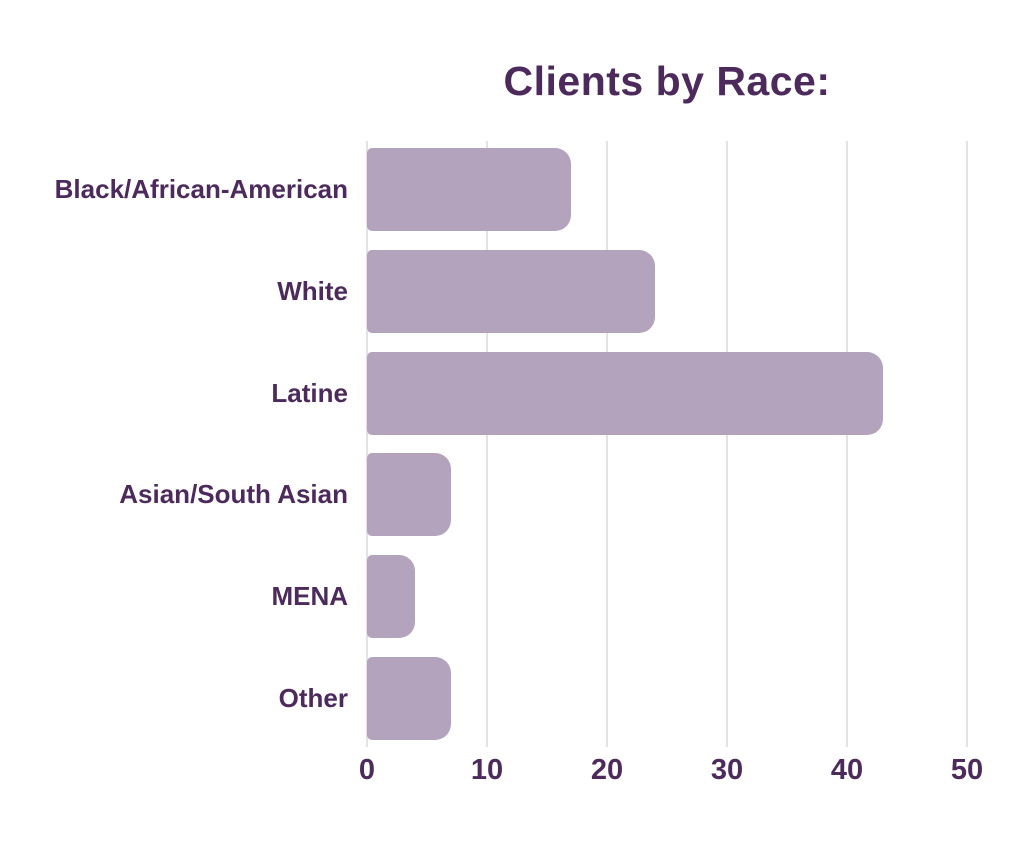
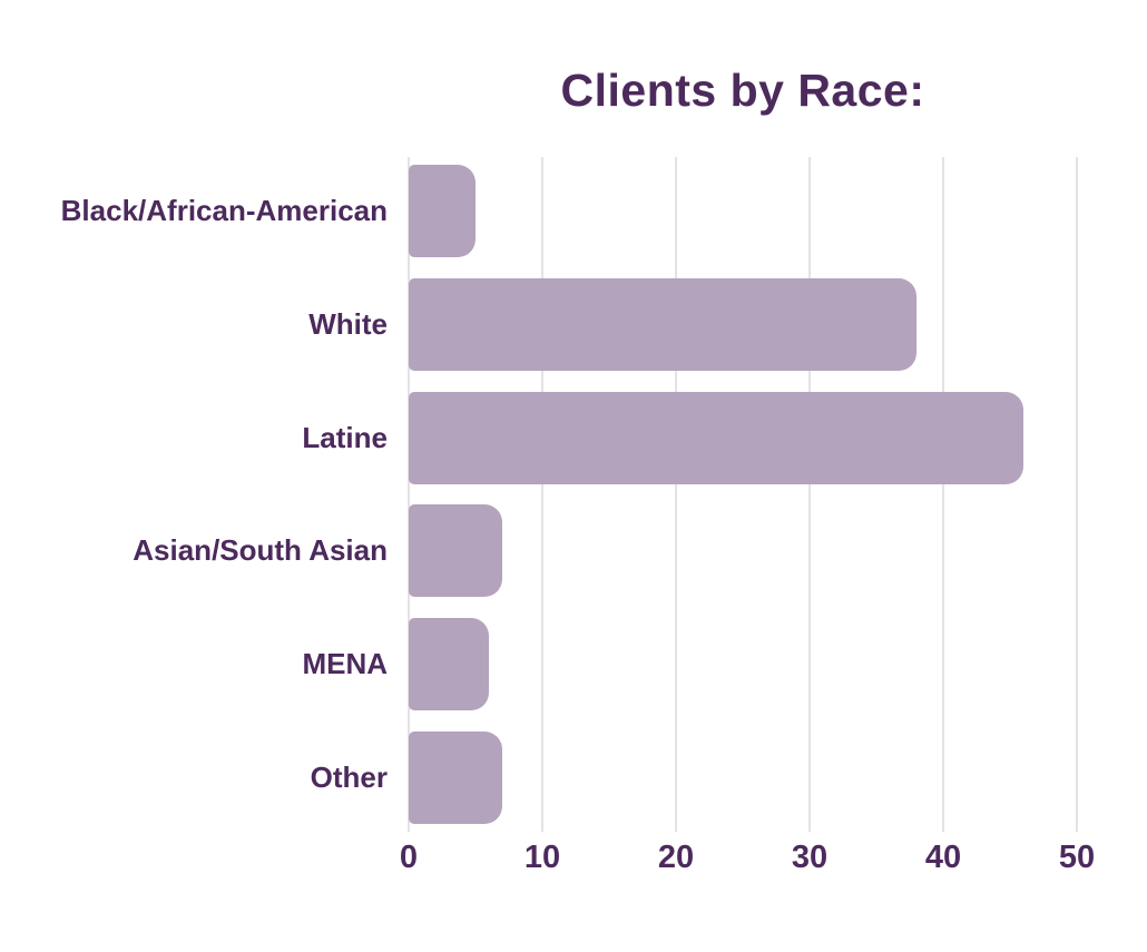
Black/African-American: 17 -> 5
White: 24 -> 38
Latine: 43 -> 46
MENA: 4 -> 6
